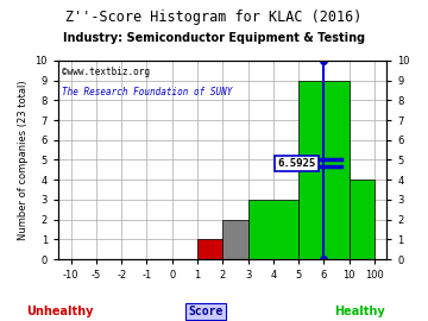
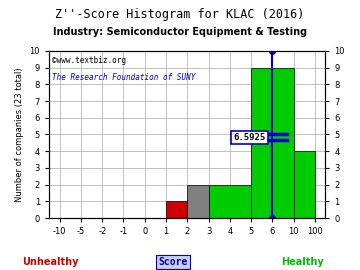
4: 3 -> 2
